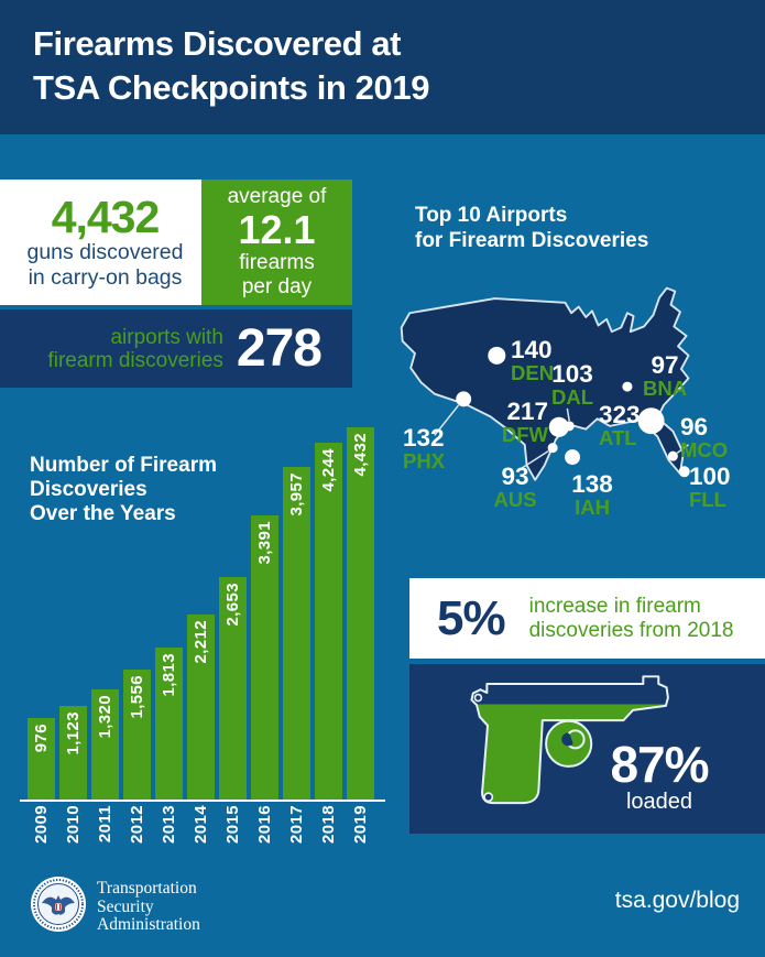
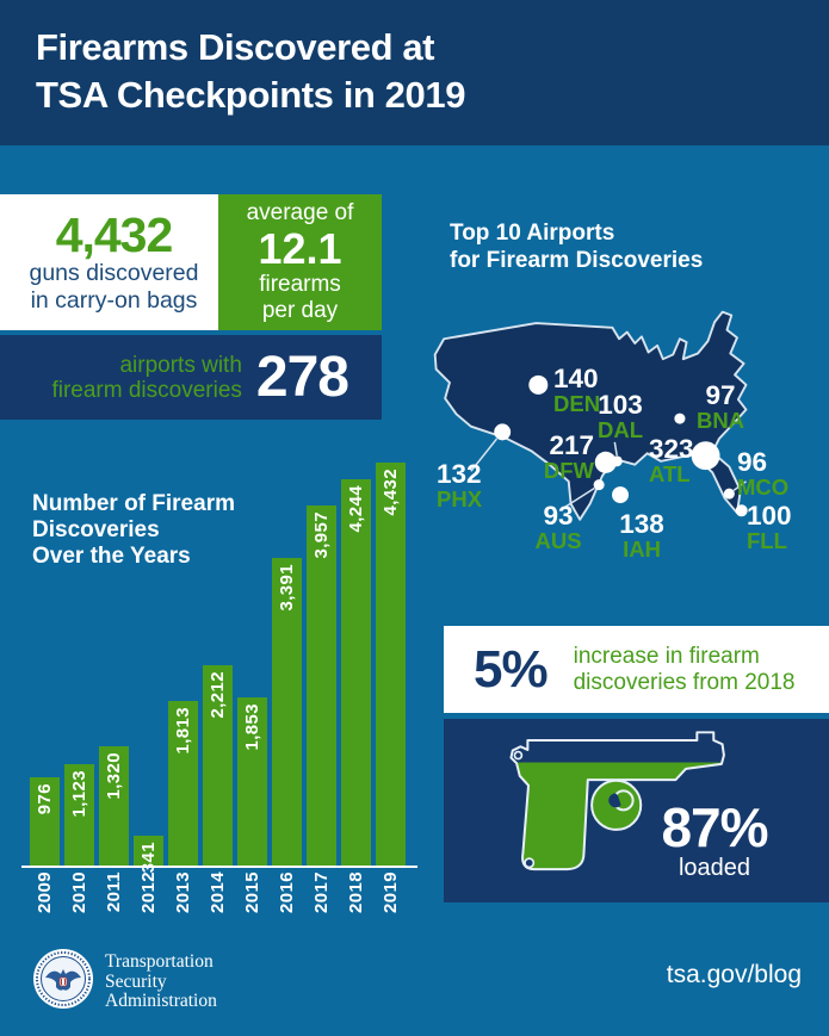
Number of Firearm Discoveries Over the Years/2012: 1,556 -> 341
Number of Firearm Discoveries Over the Years/2015: 2,653 -> 1,853
